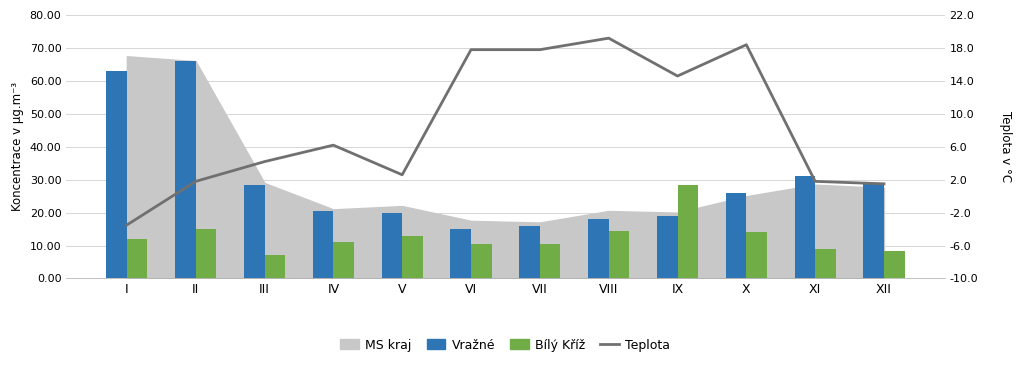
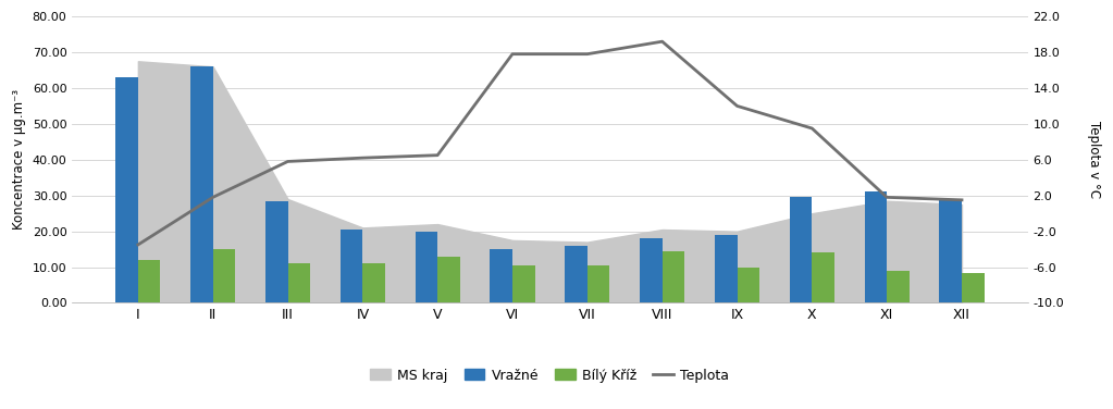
Teplota/III: 4.2 -> 5.8
Bílý Kříž/III: 7.0 -> 11.0
Teplota/V: 2.6 -> 6.5
Teplota/IX: 14.6 -> 12.0
Bílý Kříž/IX: 28.5 -> 10.0
Vražné/X: 26.0 -> 29.5
Teplota/X: 18.4 -> 9.5
